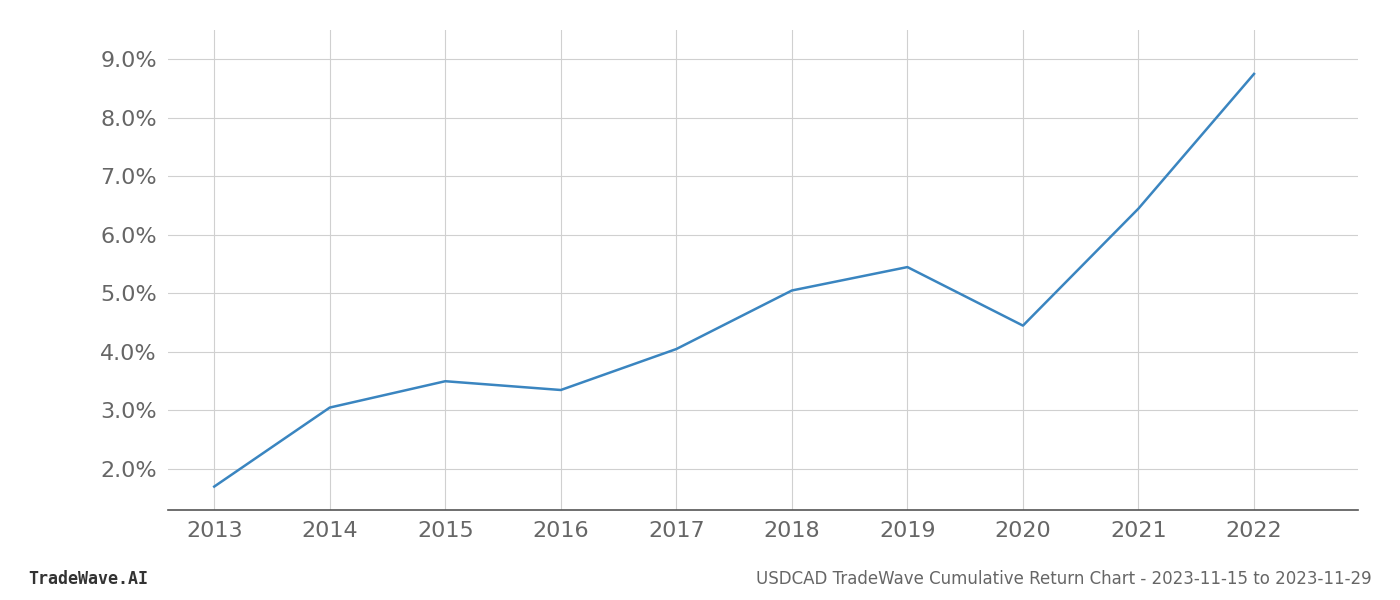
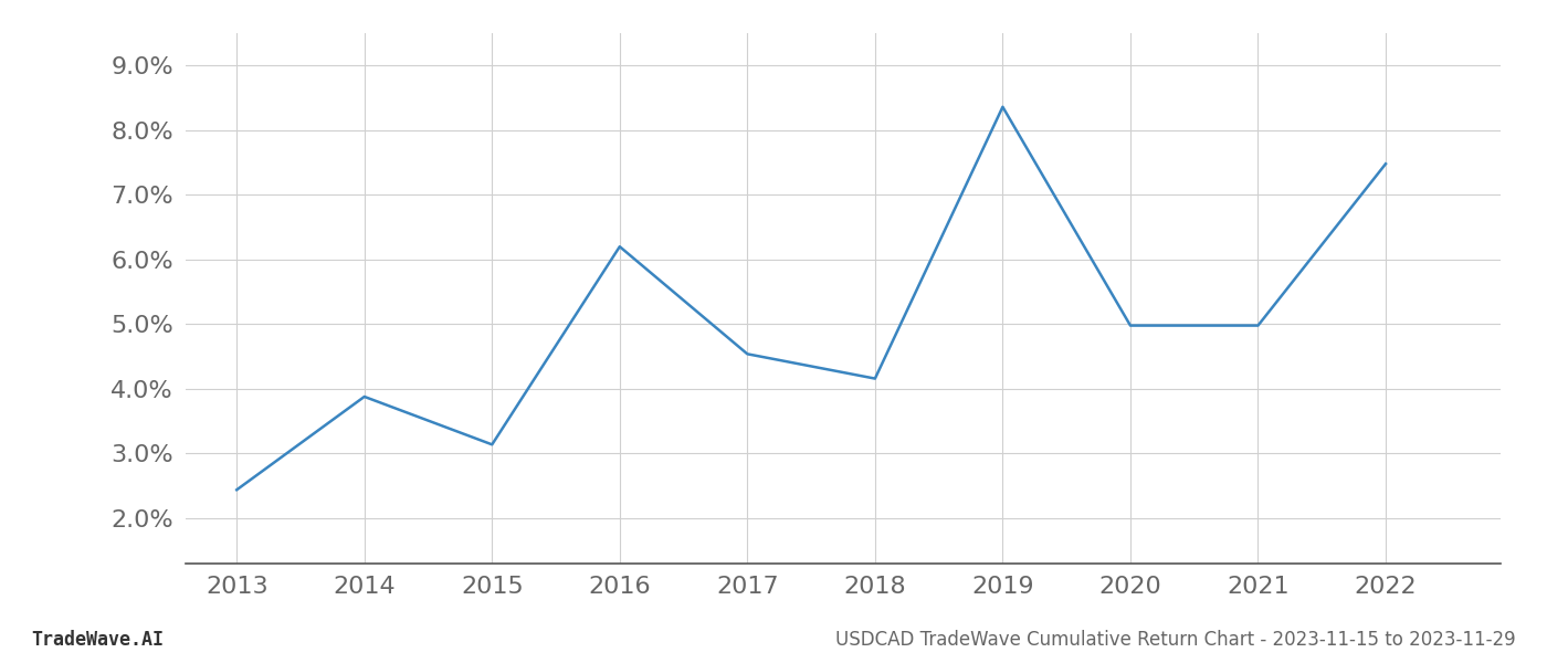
2013: 1.70% -> 2.44%
2014: 3.05% -> 3.88%
2015: 3.50% -> 3.14%
2016: 3.35% -> 6.20%
2017: 4.05% -> 4.54%
2018: 5.05% -> 4.16%
2019: 5.45% -> 8.36%
2020: 4.45% -> 4.98%
2021: 6.45% -> 4.98%
2022: 8.75% -> 7.48%
